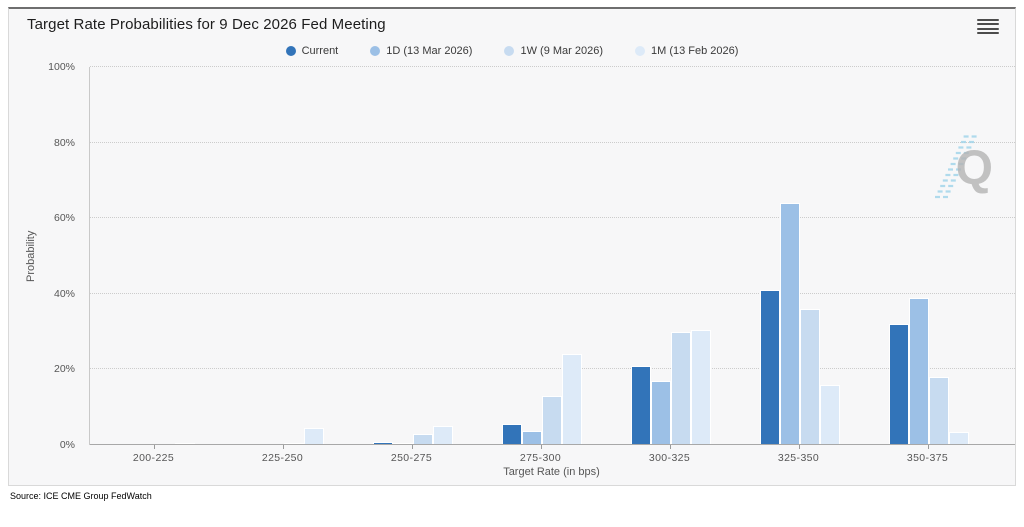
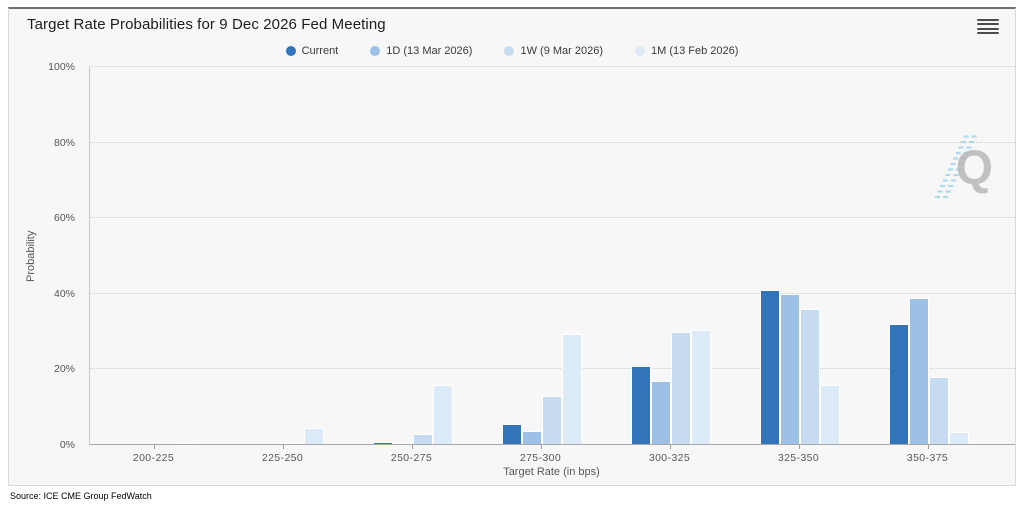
1M (13 Feb 2026)/250-275: 5% -> 16%
1M (13 Feb 2026)/275-300: 24% -> 30%
1D (13 Mar 2026)/325-350: 64% -> 40%
